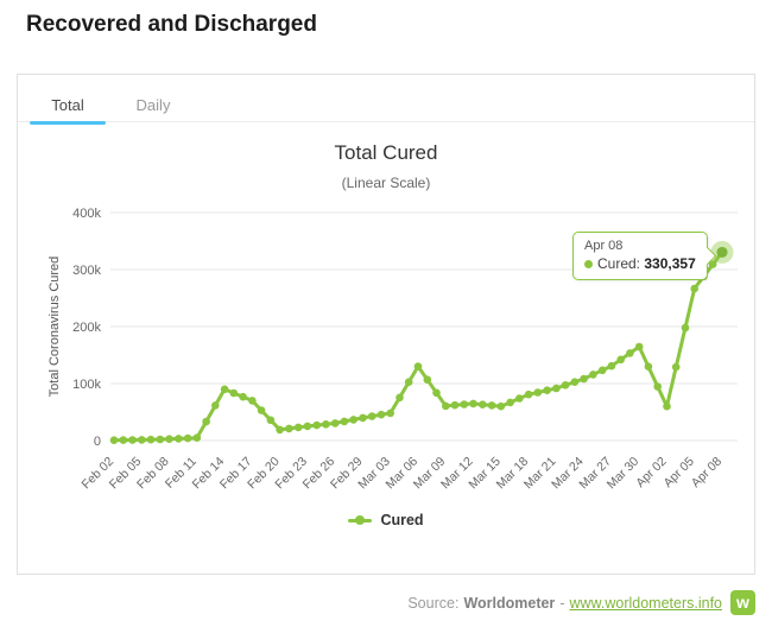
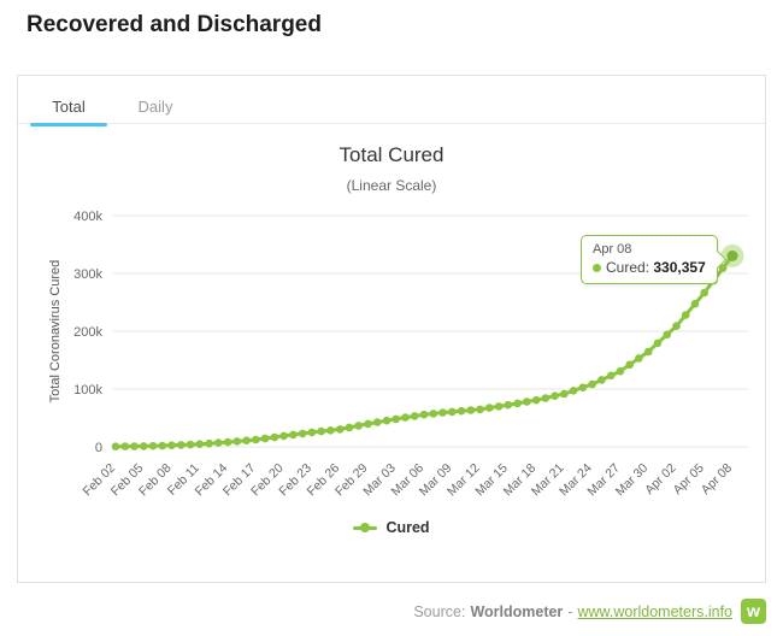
Feb 14: 90k -> 10k
Feb 17: 70k -> 10k
Mar 06: 130k -> 60k
Mar 15: 60k -> 70k
Apr 02: 60k -> 210k
